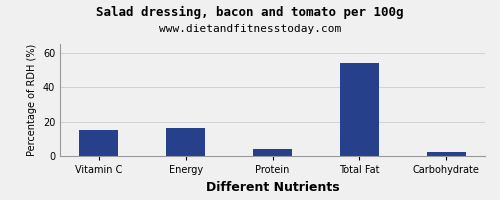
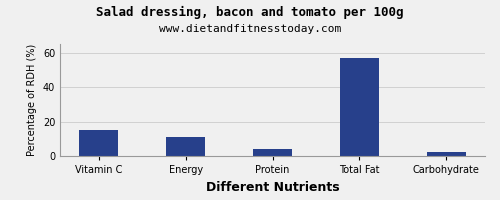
Energy: 16 -> 11
Total Fat: 54 -> 57
